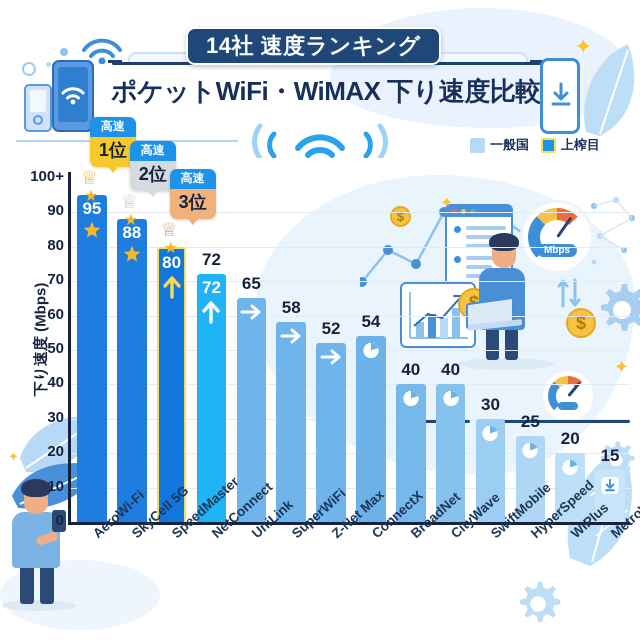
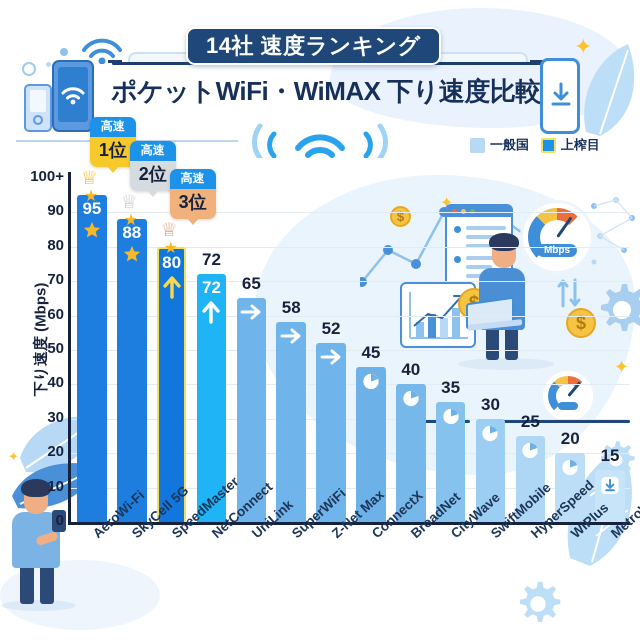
ConnectX: 54 -> 45
CityWave: 40 -> 35
